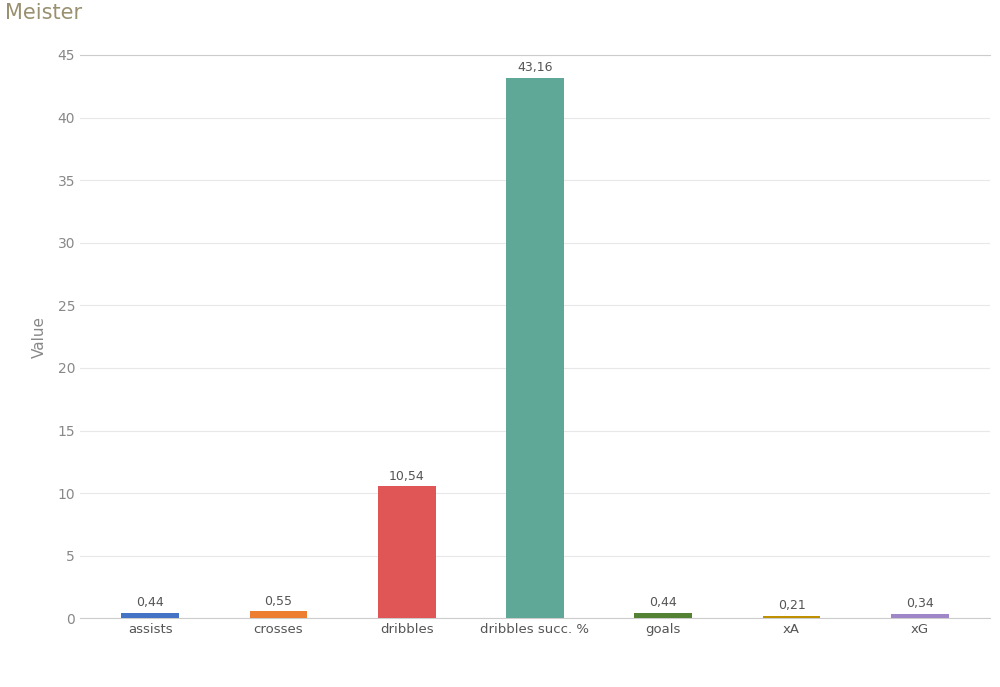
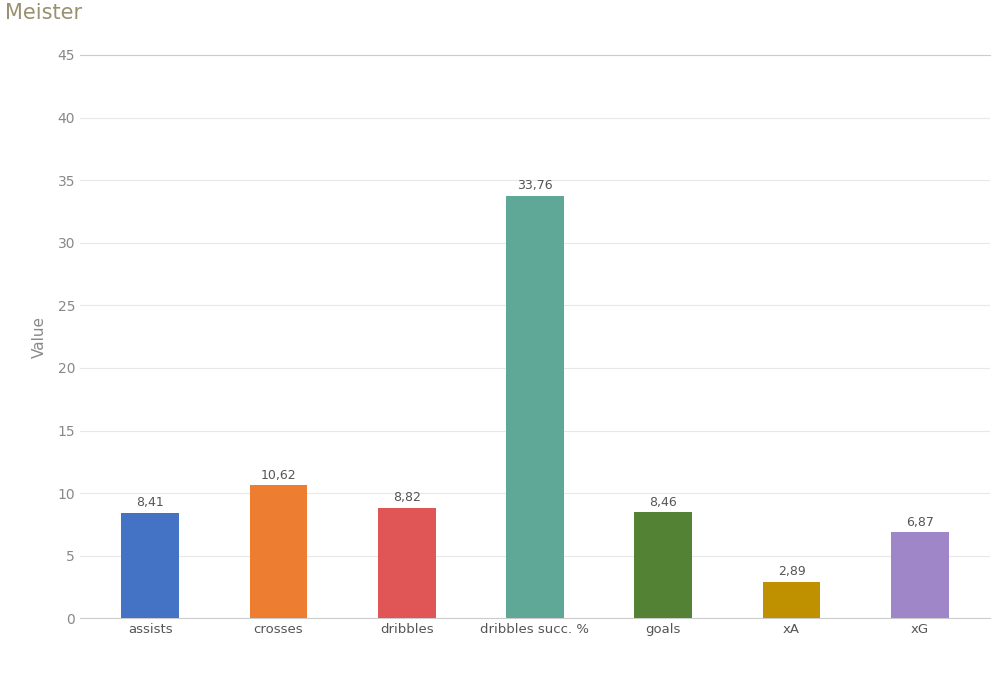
assists: 0,44 -> 8,41
crosses: 0,55 -> 10,62
dribbles: 10,54 -> 8,82
dribbles succ. %: 43,16 -> 33,76
goals: 0,44 -> 8,46
xA: 0,21 -> 2,89
xG: 0,34 -> 6,87
